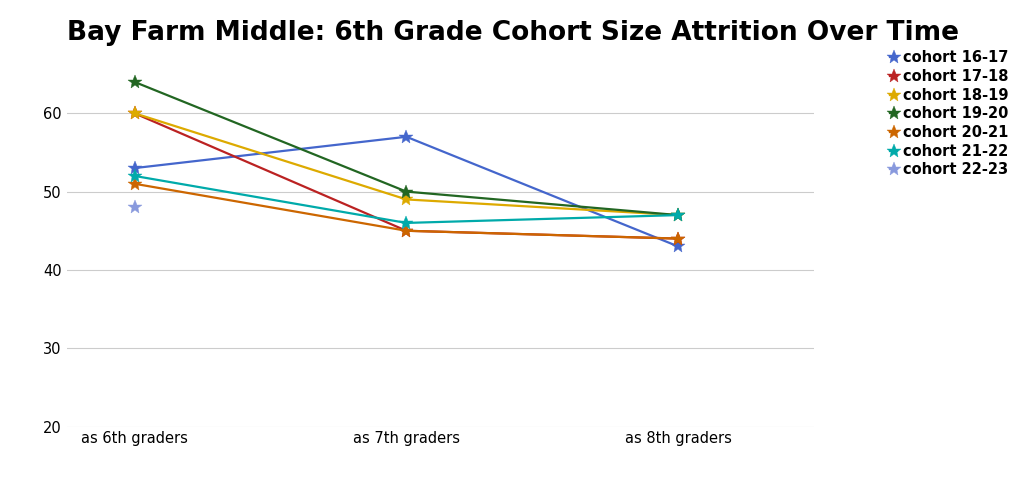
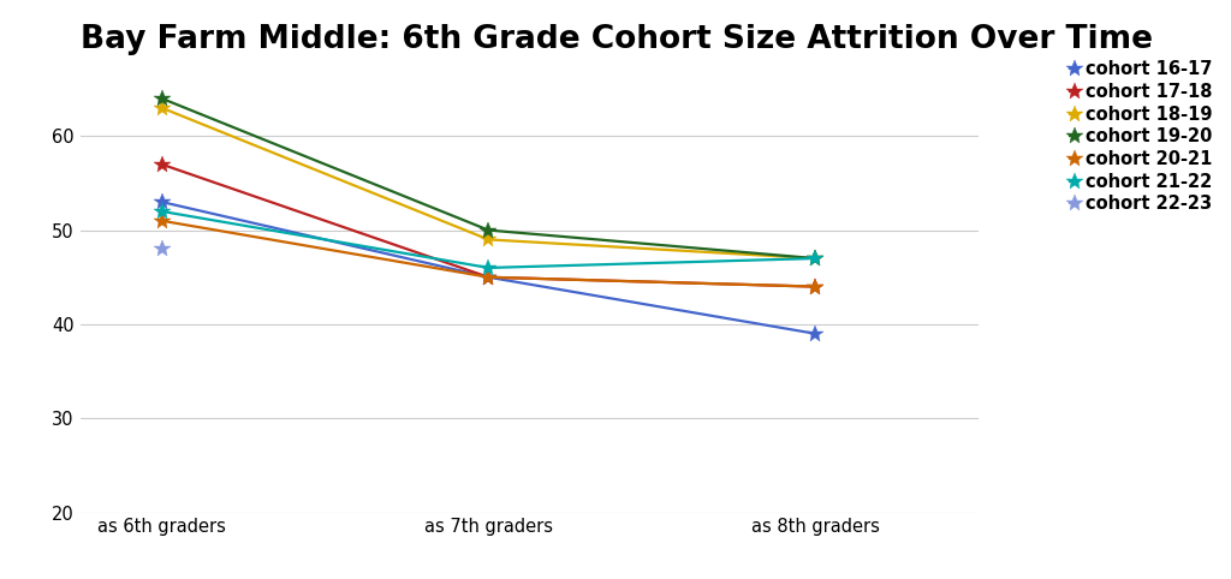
cohort 17-18/as 6th graders: 60 -> 57
cohort 18-19/as 6th graders: 60 -> 63
cohort 16-17/as 7th graders: 57 -> 45
cohort 16-17/as 8th graders: 43 -> 39
